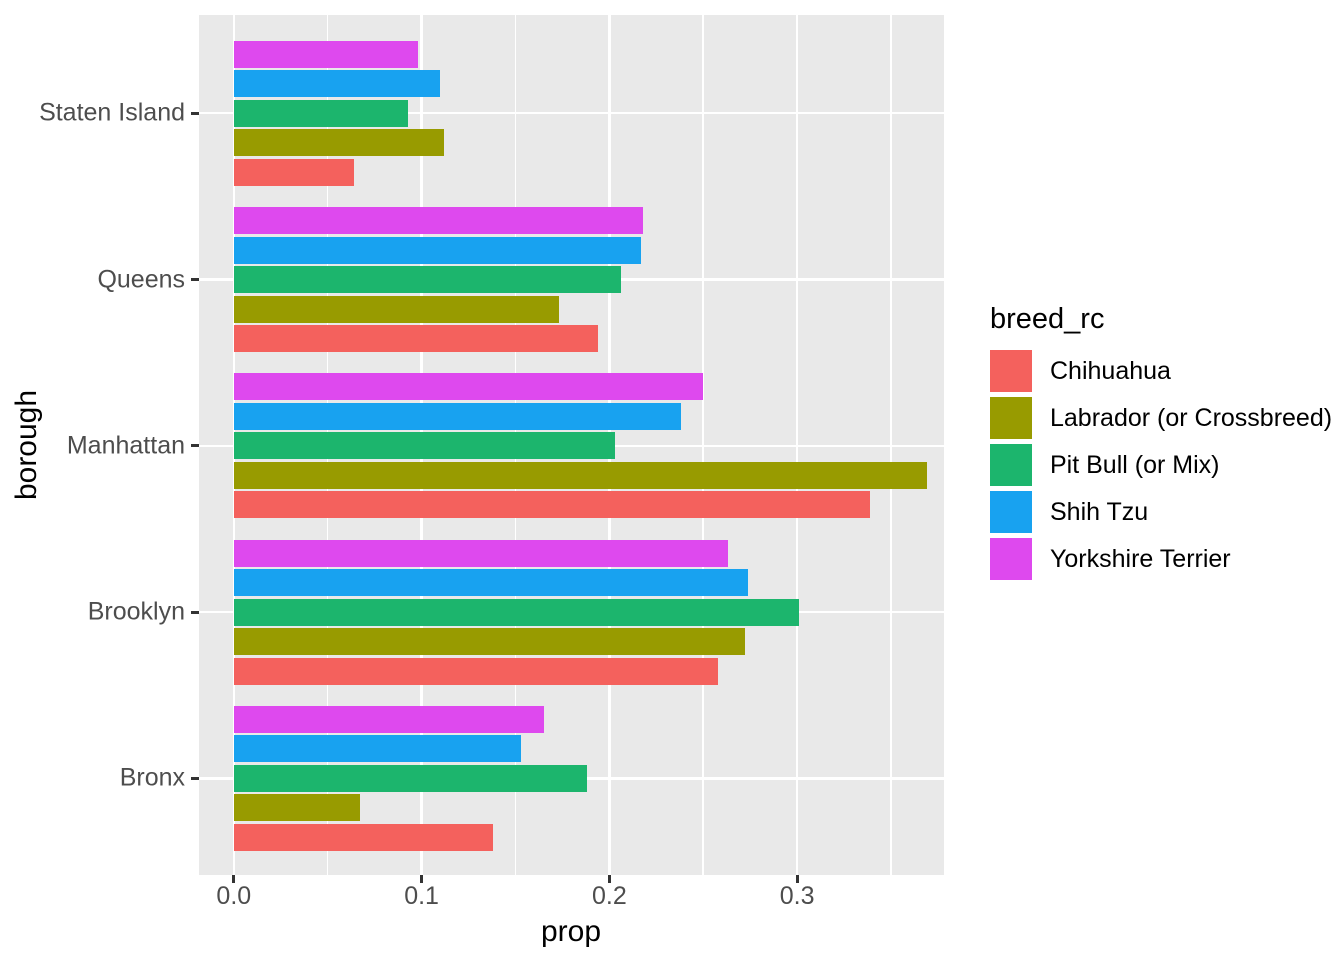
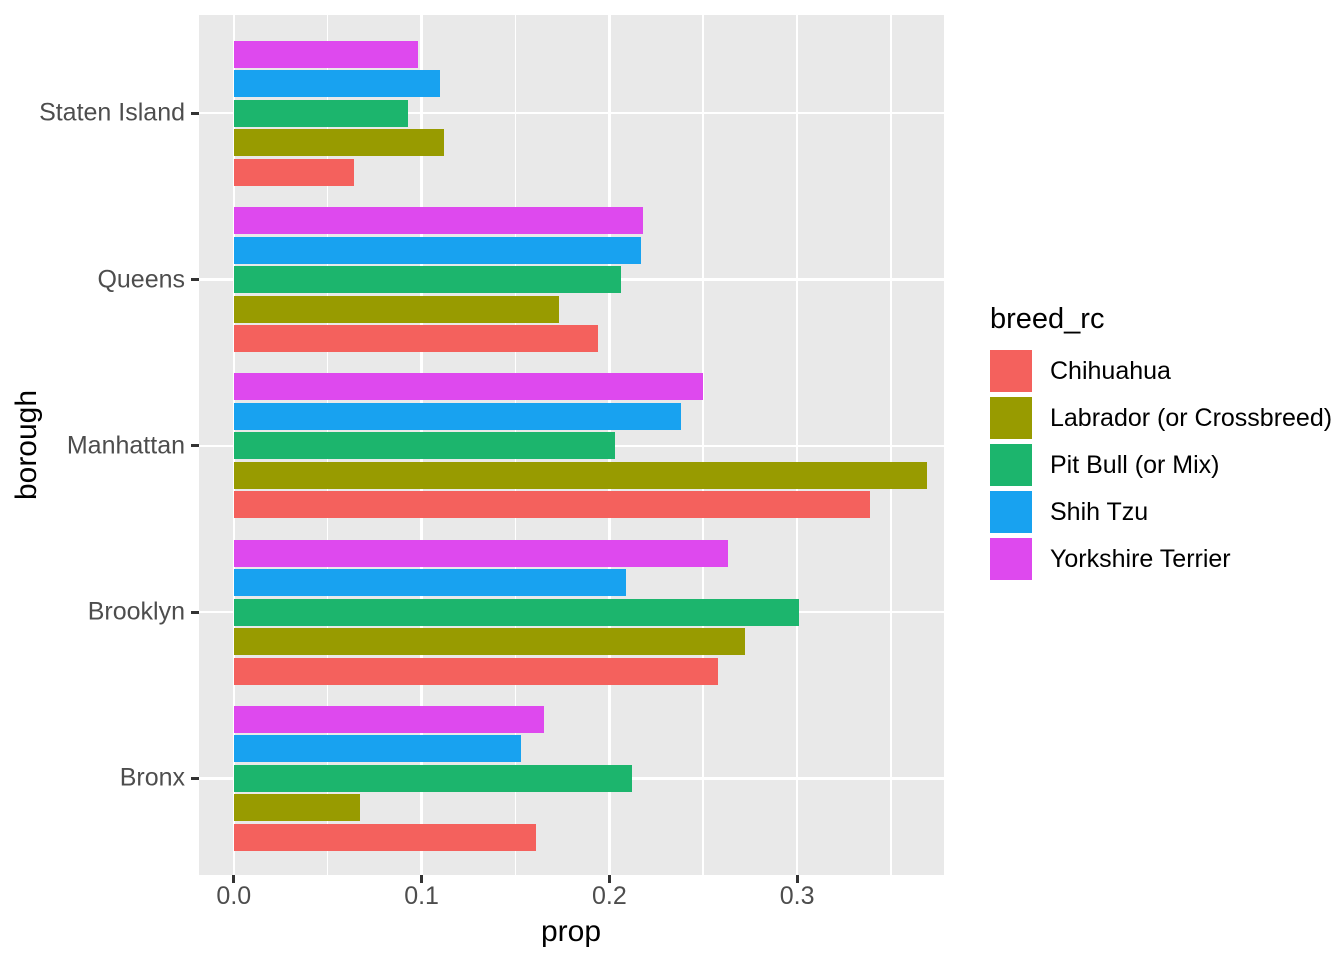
Shih Tzu/Brooklyn: 0.274 -> 0.209
Chihuahua/Bronx: 0.138 -> 0.161
Pit Bull (or Mix)/Bronx: 0.188 -> 0.212
